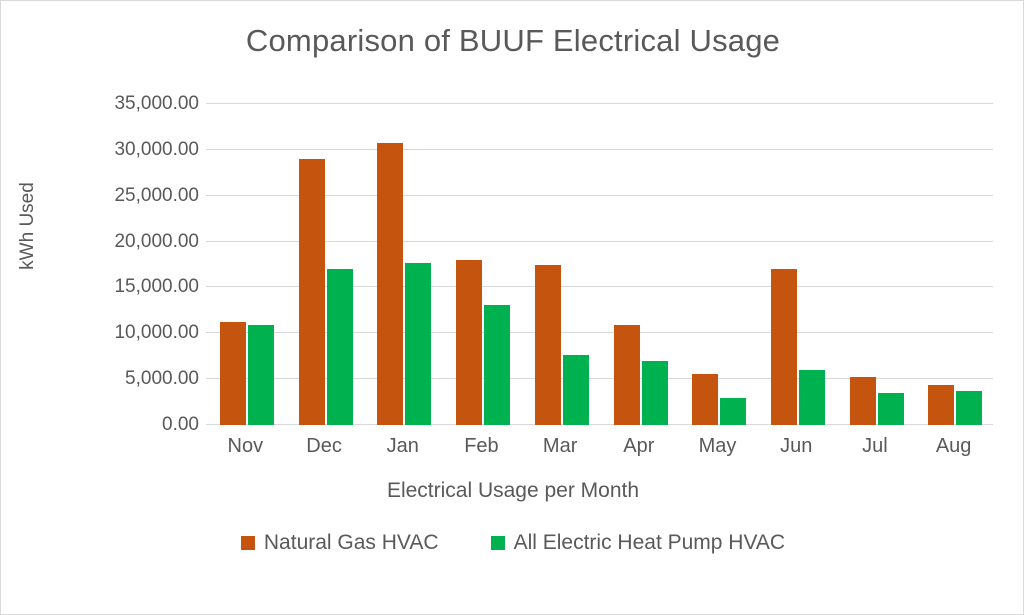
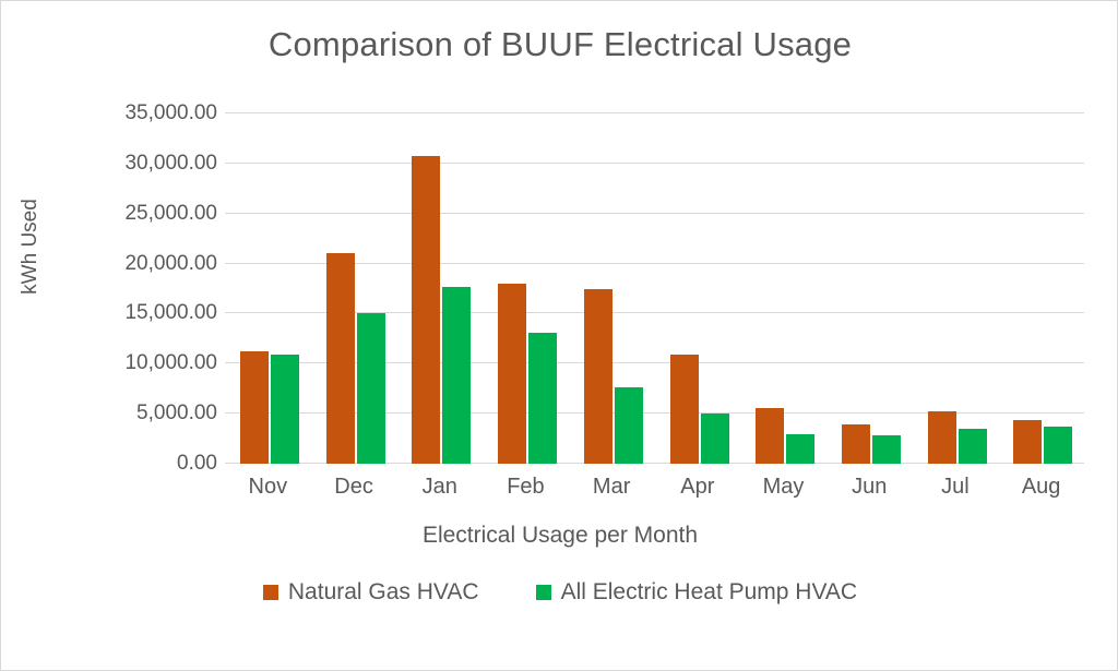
Natural Gas HVAC/Dec: 29000 -> 21000
All Electric Heat Pump HVAC/Dec: 17000 -> 15000
All Electric Heat Pump HVAC/Apr: 7000 -> 5000
Natural Gas HVAC/Jun: 17000 -> 4000
All Electric Heat Pump HVAC/Jun: 6000 -> 3000
